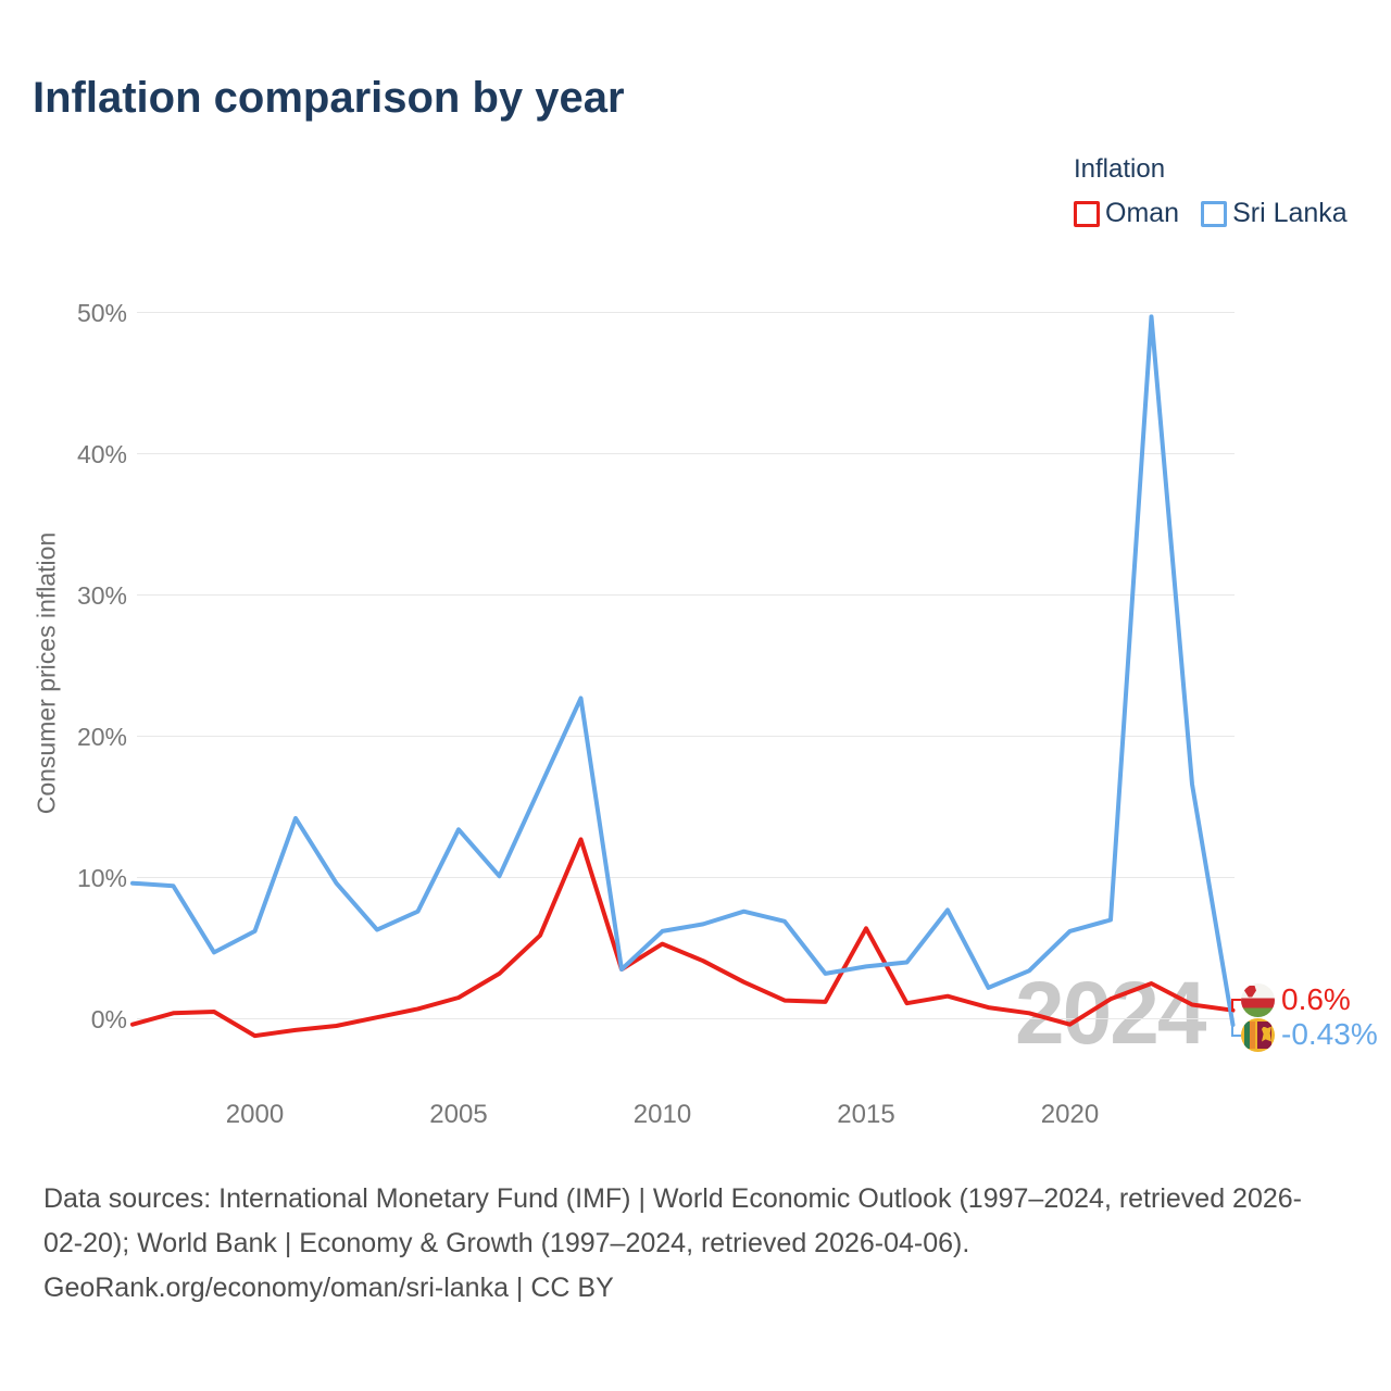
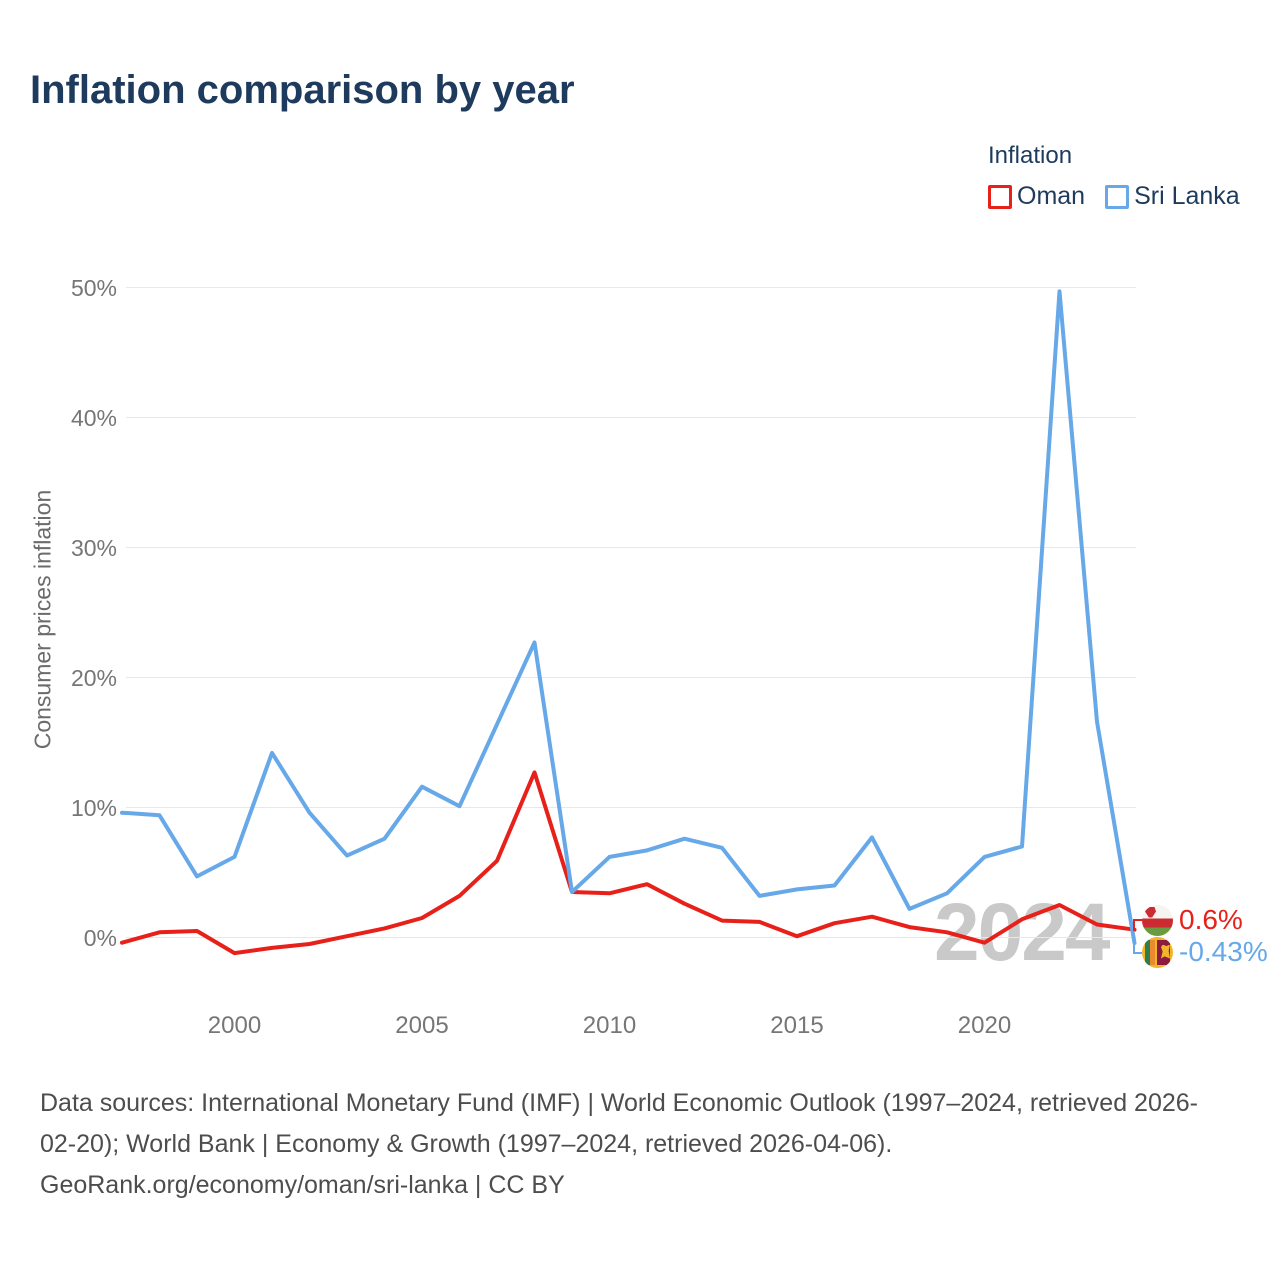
Sri Lanka/2005: 13.4% -> 11.6%
Oman/2010: 5.3% -> 3.4%
Oman/2015: 6.4% -> 0.1%
